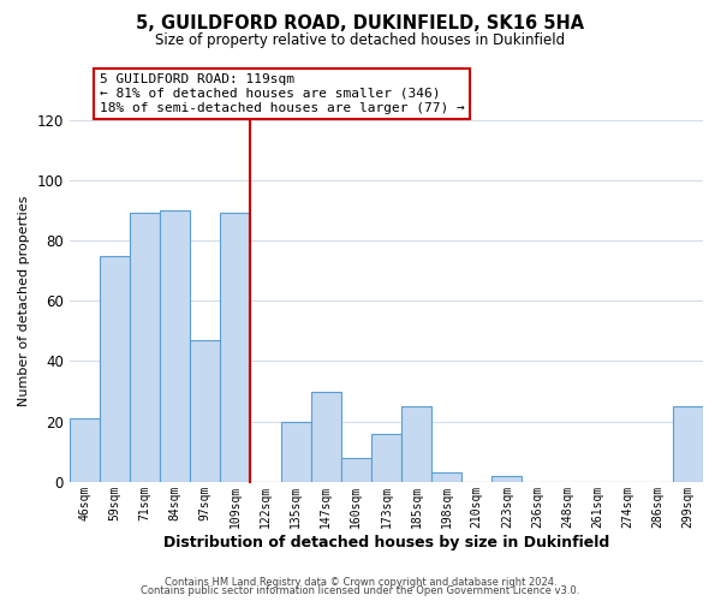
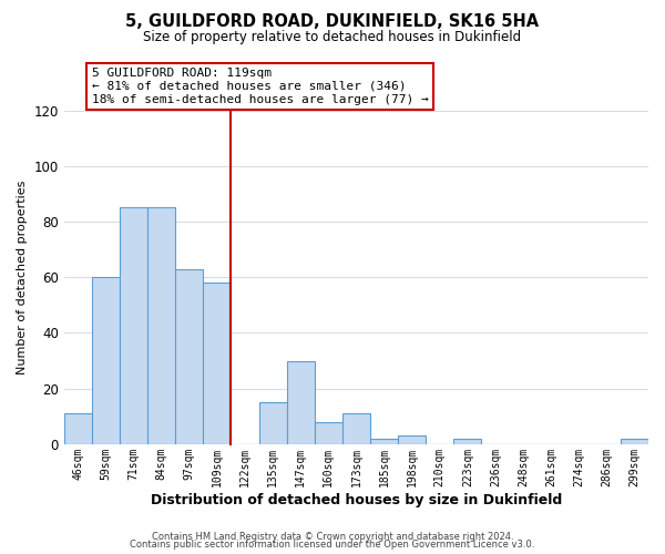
46sqm: 21 -> 11
59sqm: 75 -> 60
71sqm: 89 -> 85
84sqm: 90 -> 85
97sqm: 47 -> 63
109sqm: 89 -> 58
135sqm: 20 -> 15
173sqm: 16 -> 11
185sqm: 25 -> 2
299sqm: 25 -> 2
